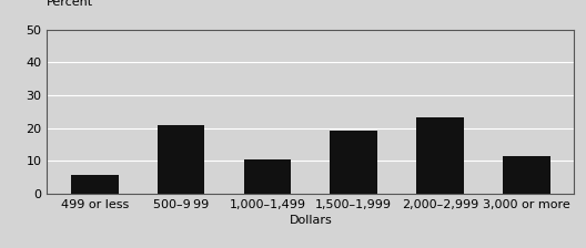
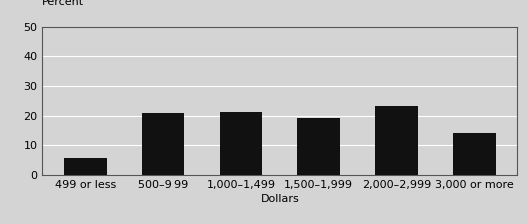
1,000–1,499: 10.5 -> 21.2
3,000 or more: 11.5 -> 14.2
